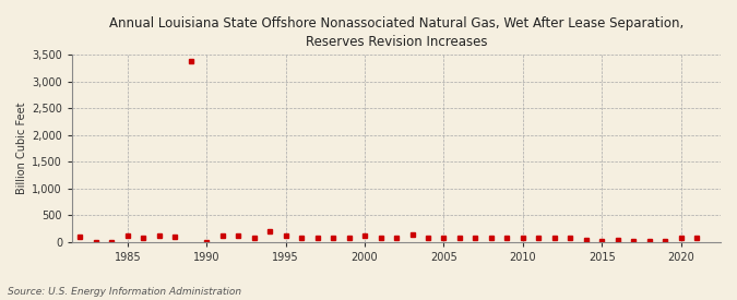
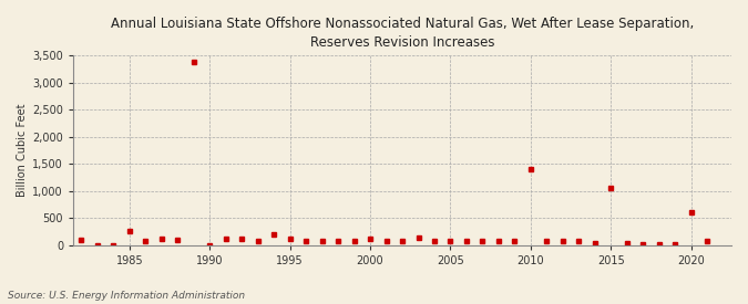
1985: 110 -> 250
2010: 80 -> 1,400
2015: 20 -> 1,050
2020: 80 -> 600
